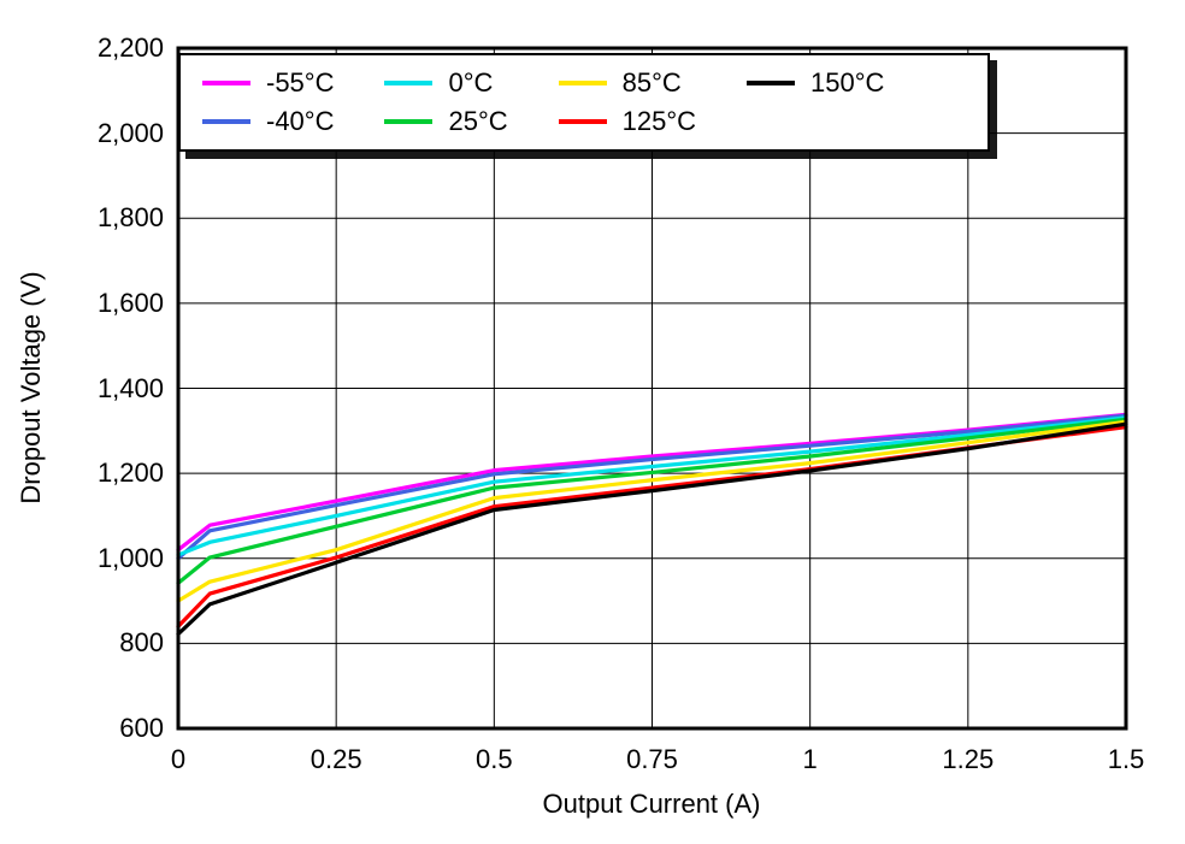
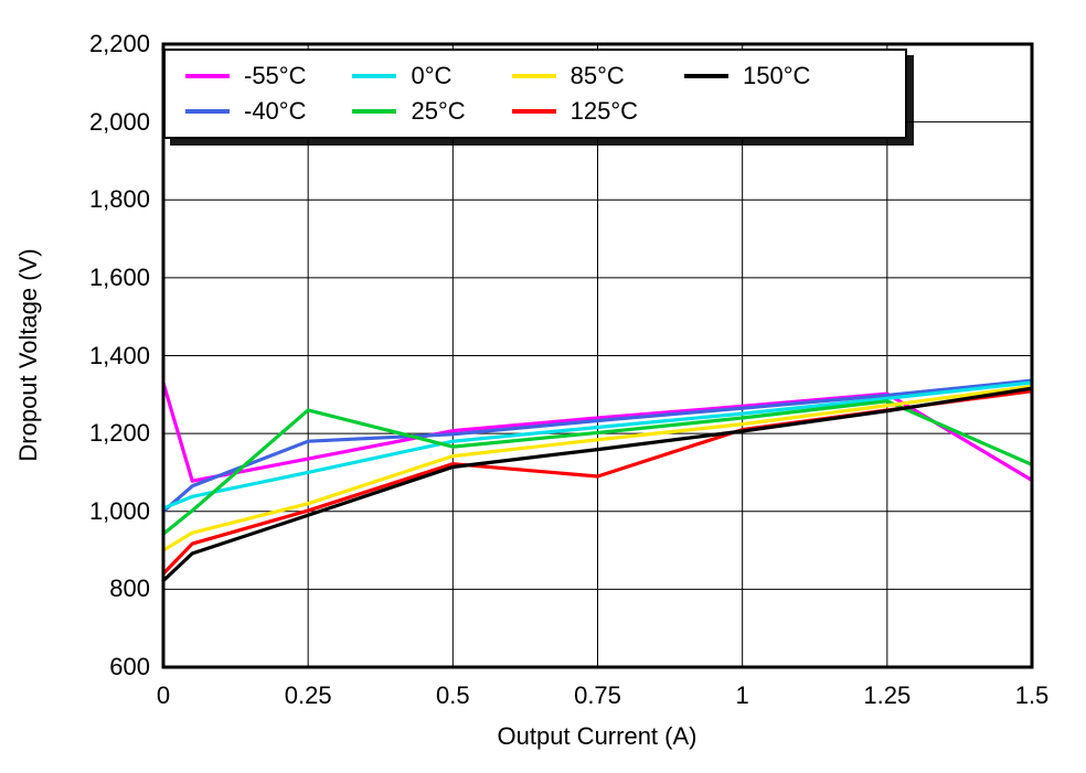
-55°C/0: 1020 -> 1330
-40°C/0.25: 1120 -> 1180
25°C/0.25: 1080 -> 1260
125°C/0.75: 1170 -> 1090
-55°C/1.5: 1340 -> 1080
25°C/1.5: 1330 -> 1120
